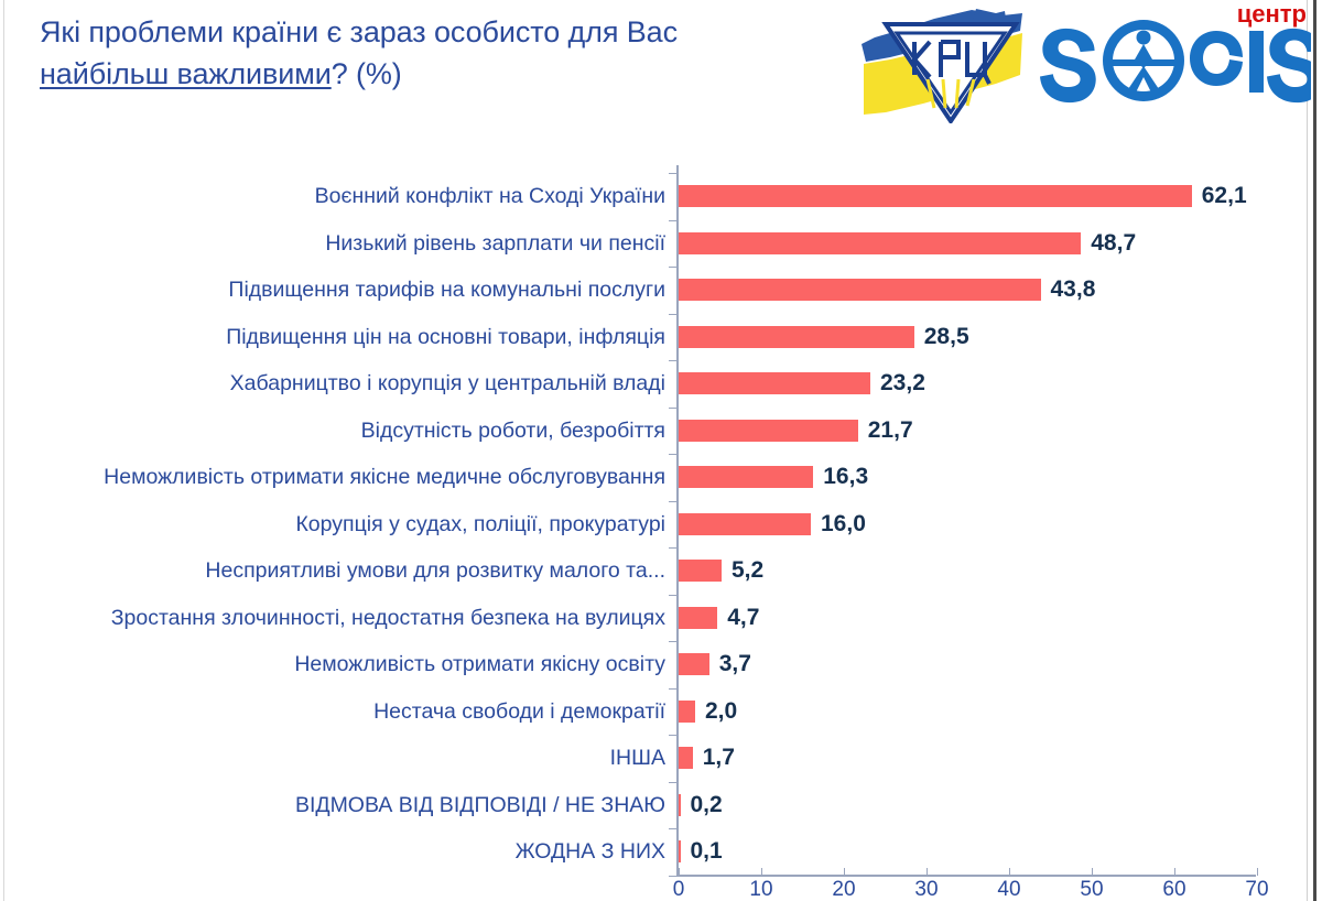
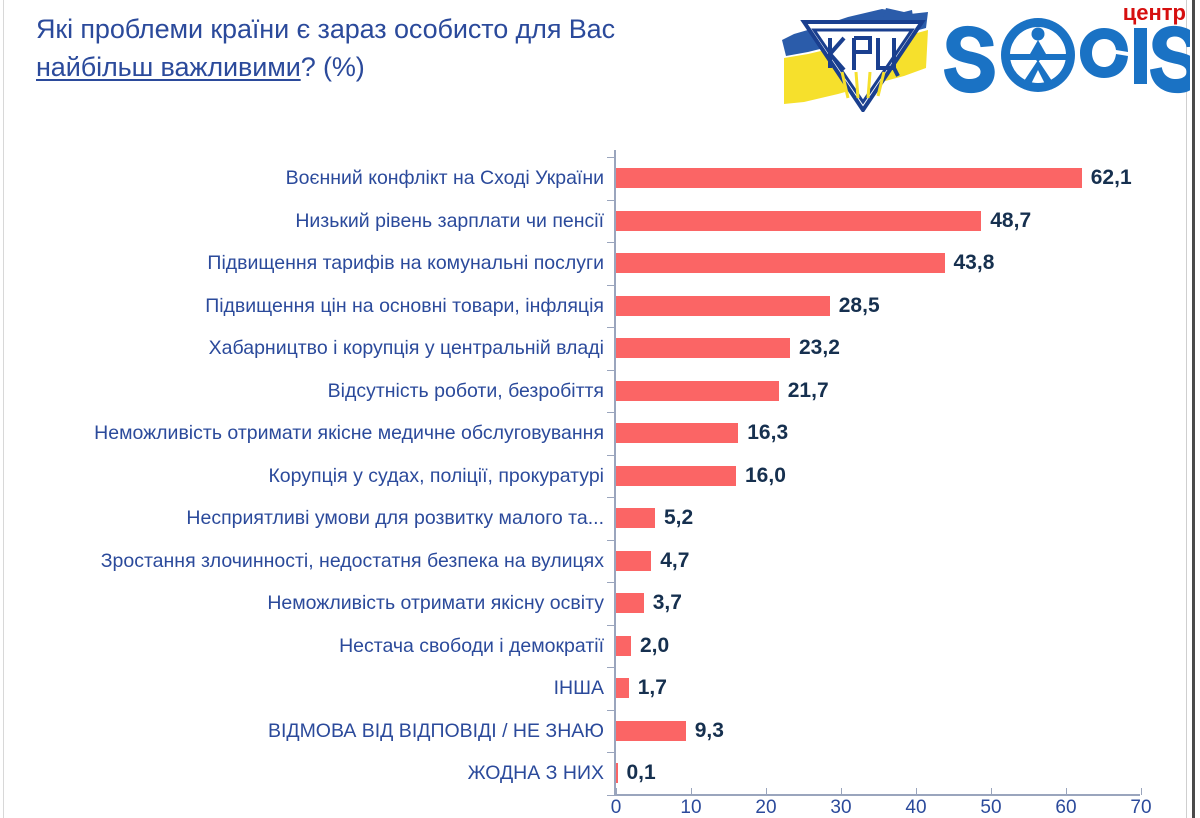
ВІДМОВА ВІД ВІДПОВІДІ / НЕ ЗНАЮ: 0,2 -> 9,3
